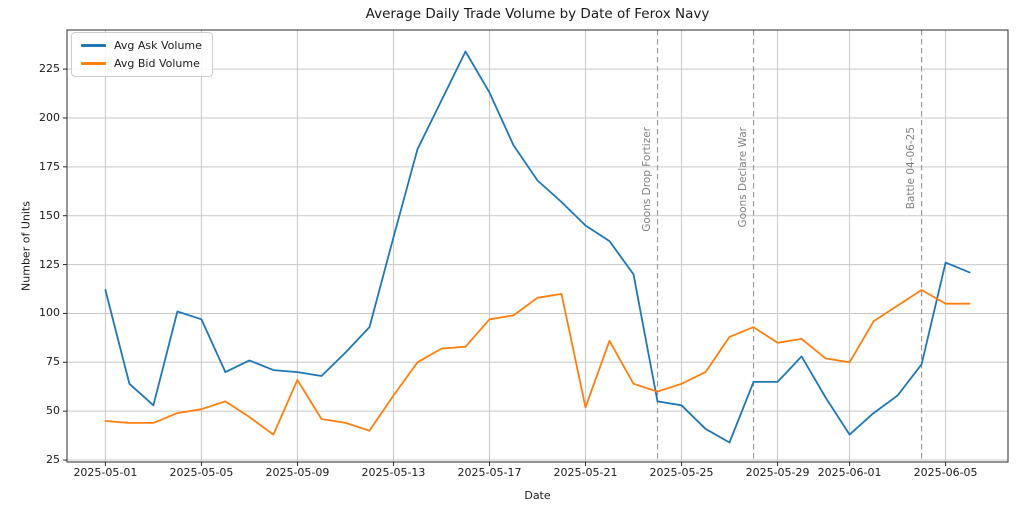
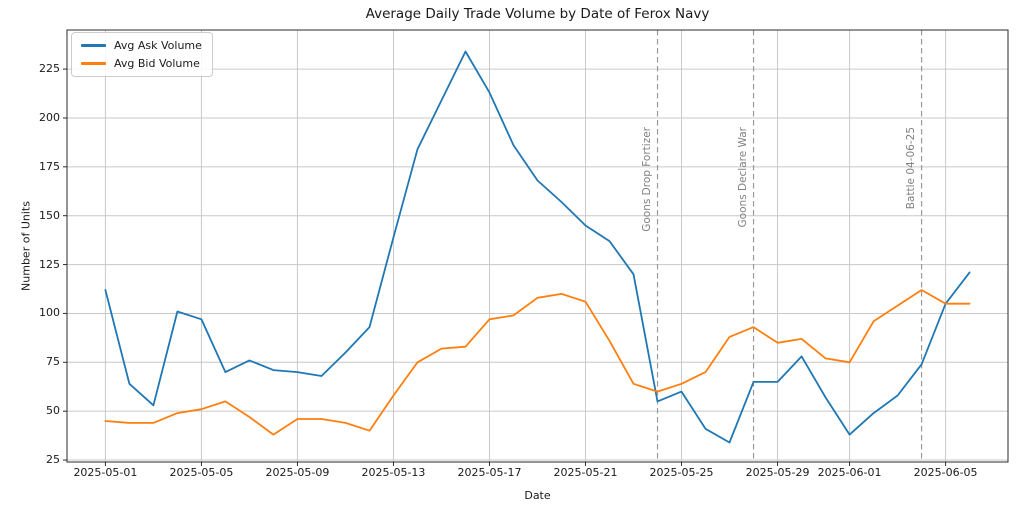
Avg Bid Volume/2025-05-09: 66 -> 46
Avg Bid Volume/2025-05-21: 52 -> 106
Avg Ask Volume/2025-05-25: 53 -> 60
Avg Ask Volume/2025-06-05: 126 -> 105
